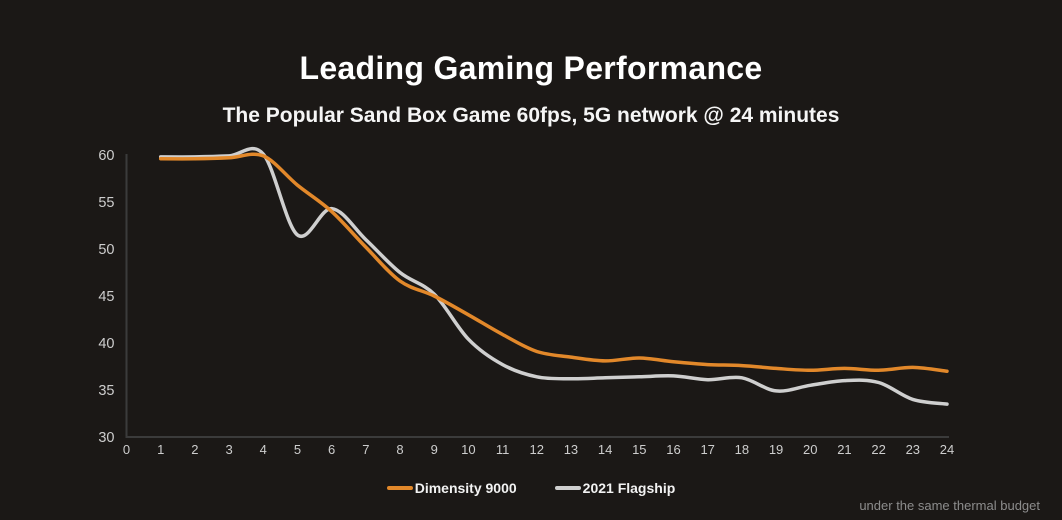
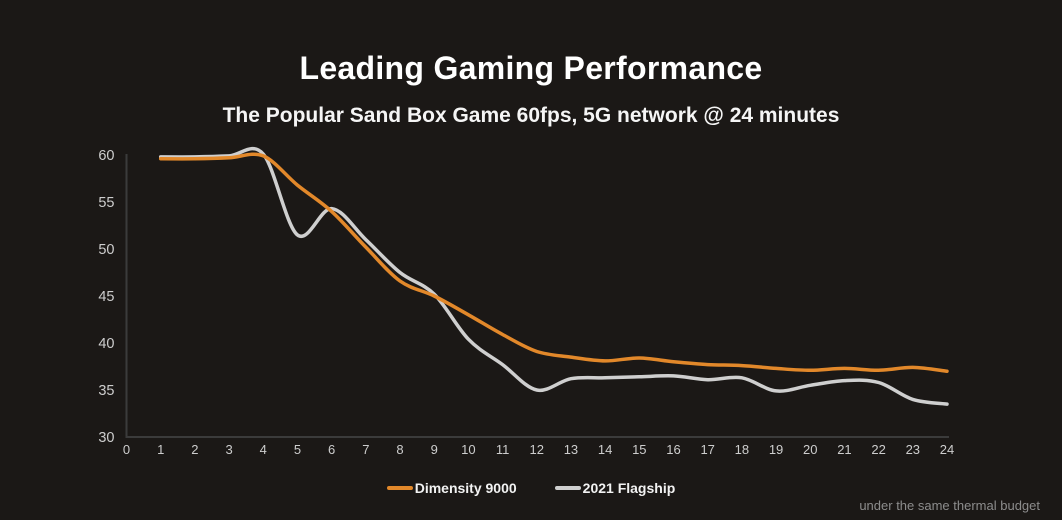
2021 Flagship/12: 36 -> 35
